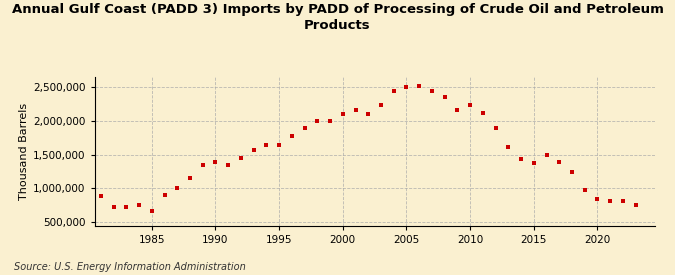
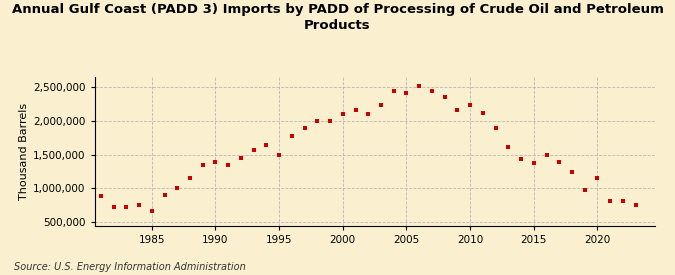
1995: 1,650,000 -> 1,500,000
2005: 2,500,000 -> 2,420,000
2020: 840,000 -> 1,160,000
